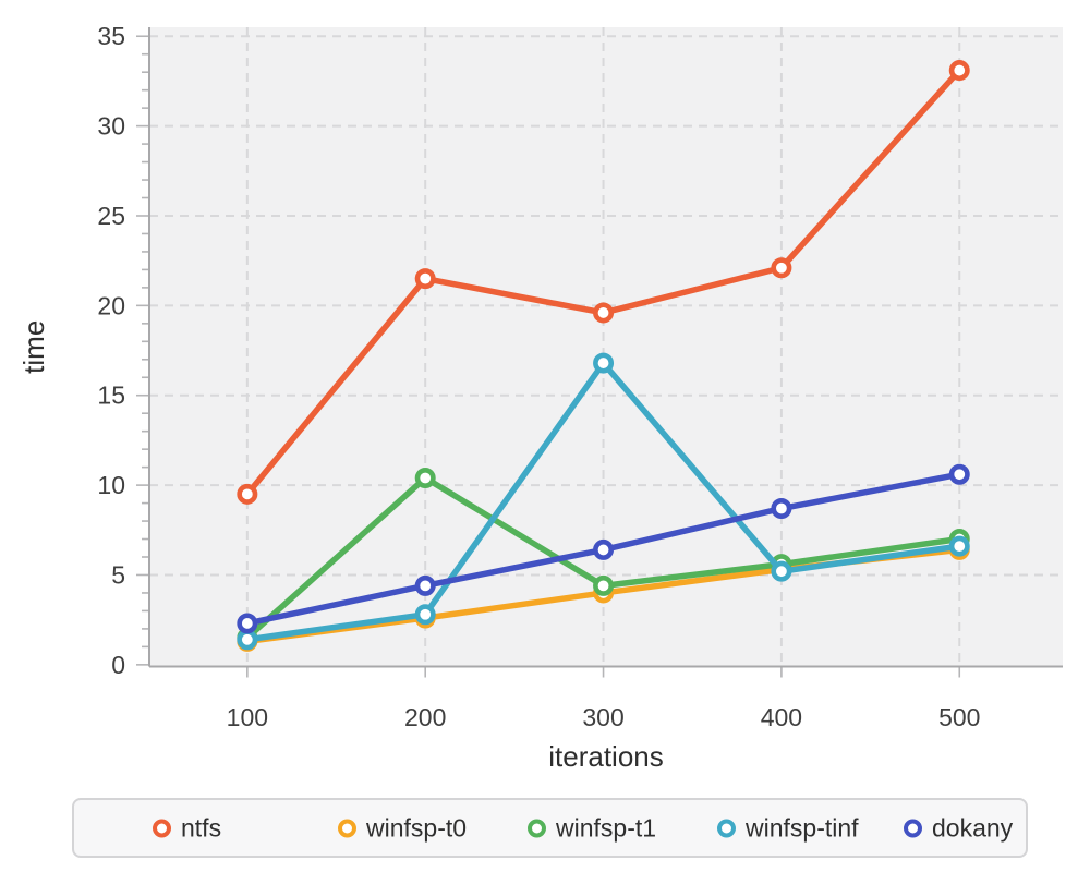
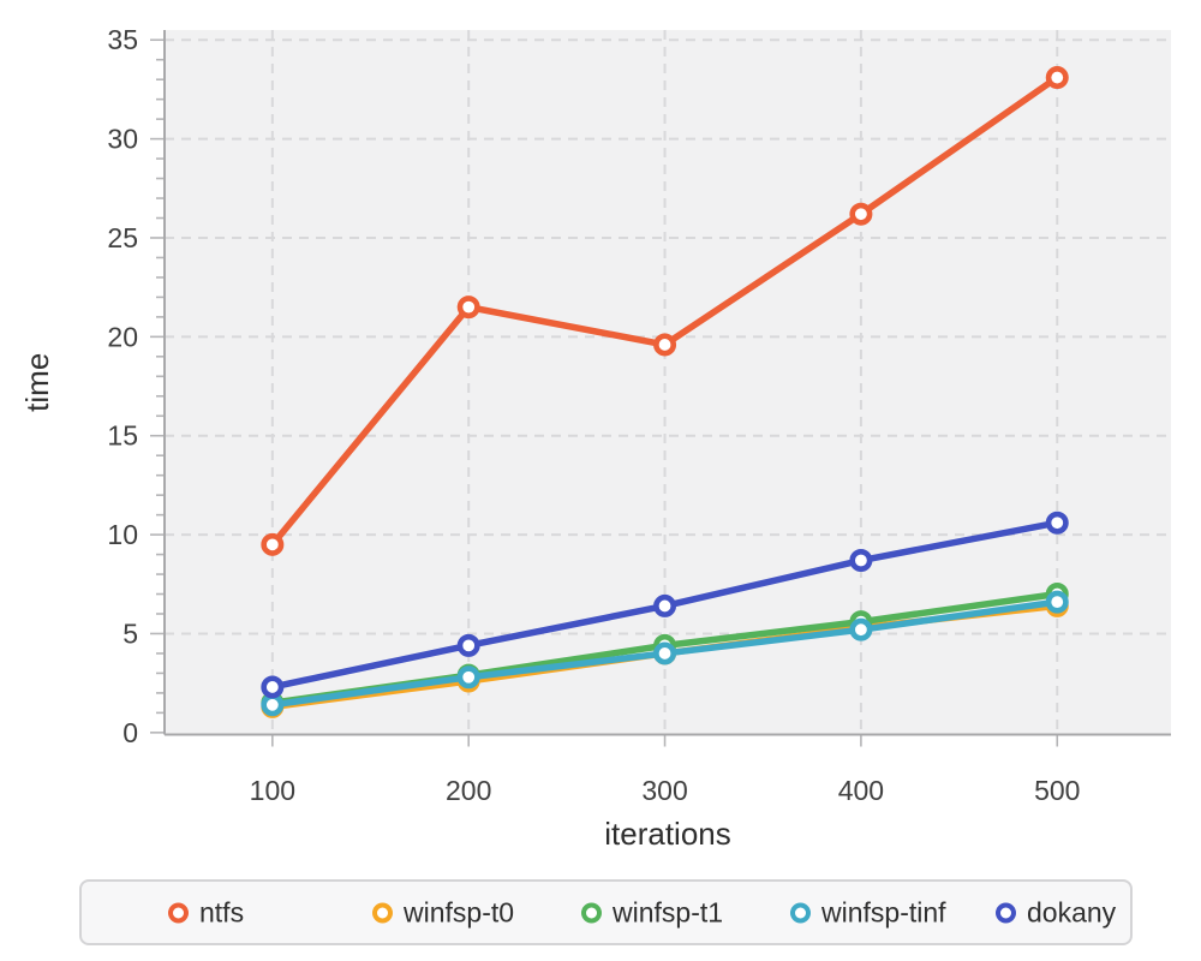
winfsp-t1/200: 10.4 -> 2.9
winfsp-tinf/300: 16.8 -> 4.0
ntfs/400: 22.1 -> 26.2
